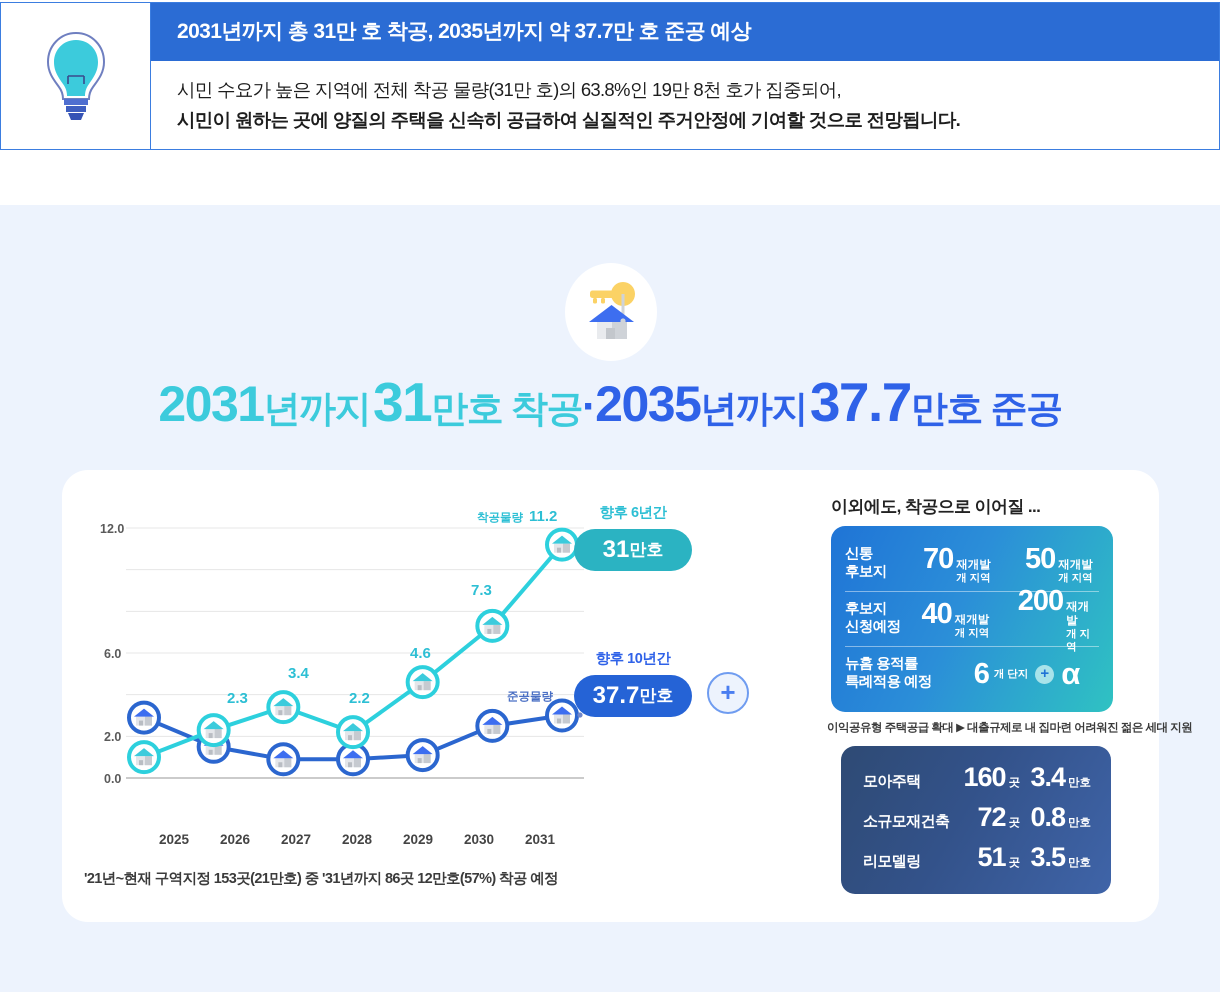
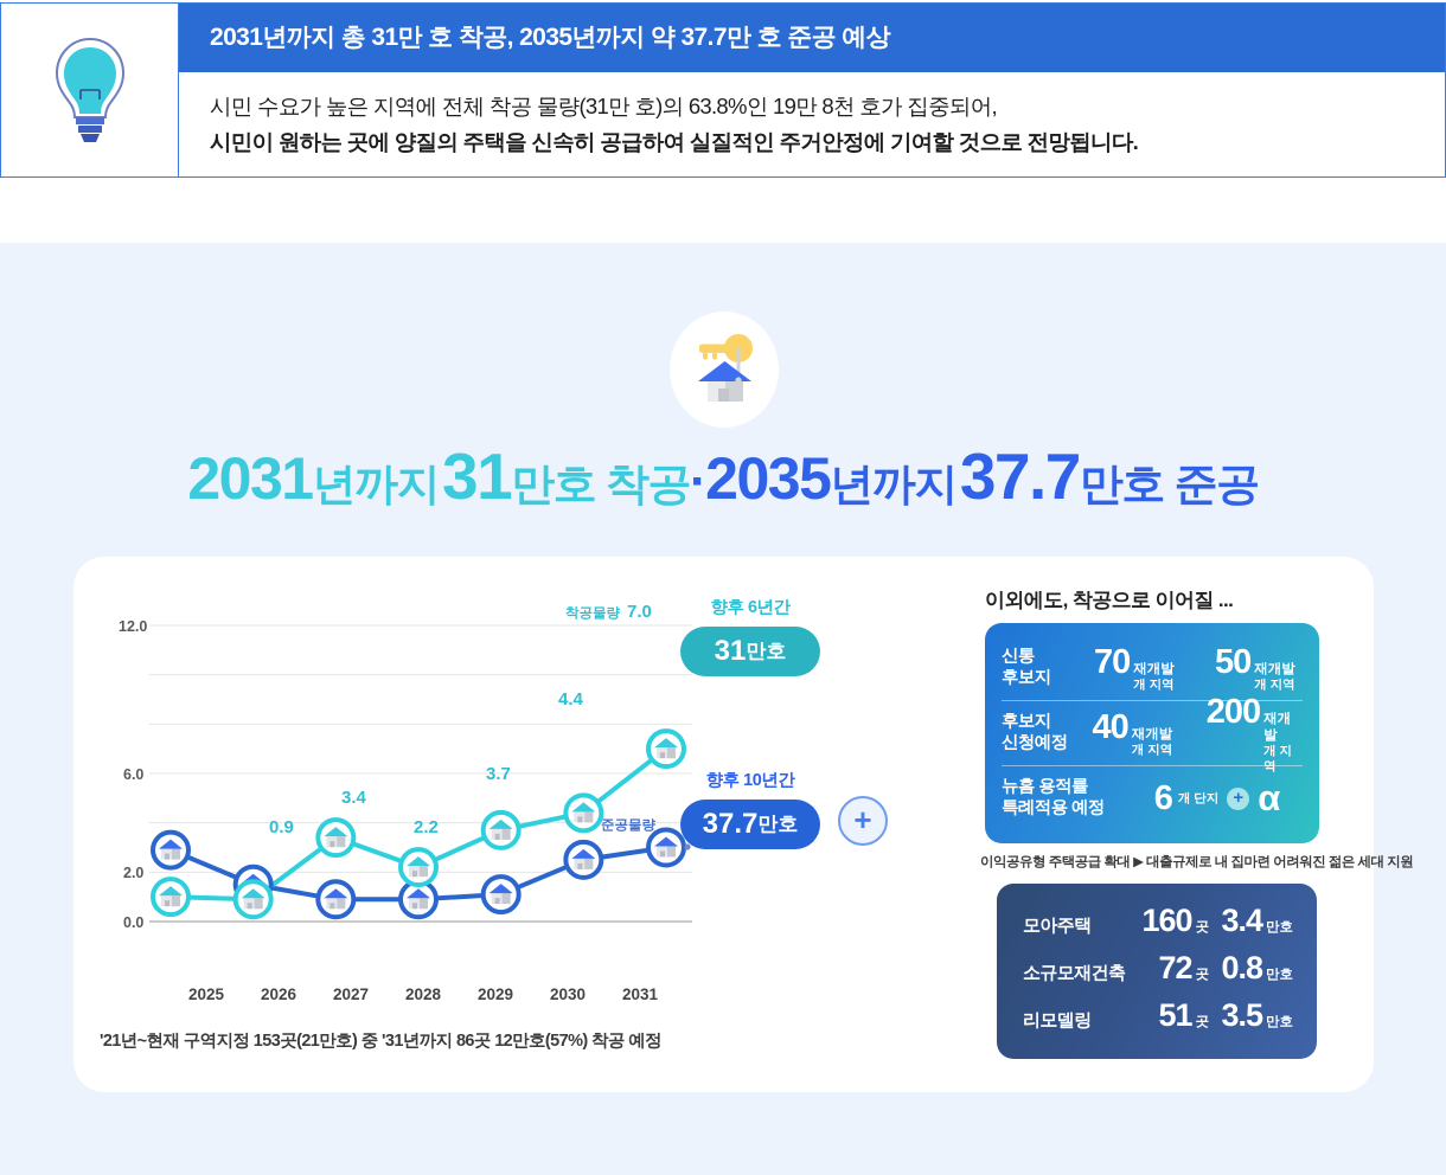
착공물량/2026: 2.3 -> 0.9
착공물량/2029: 4.6 -> 3.7
착공물량/2030: 7.3 -> 4.4
착공물량/2031: 11.2 -> 7.0
